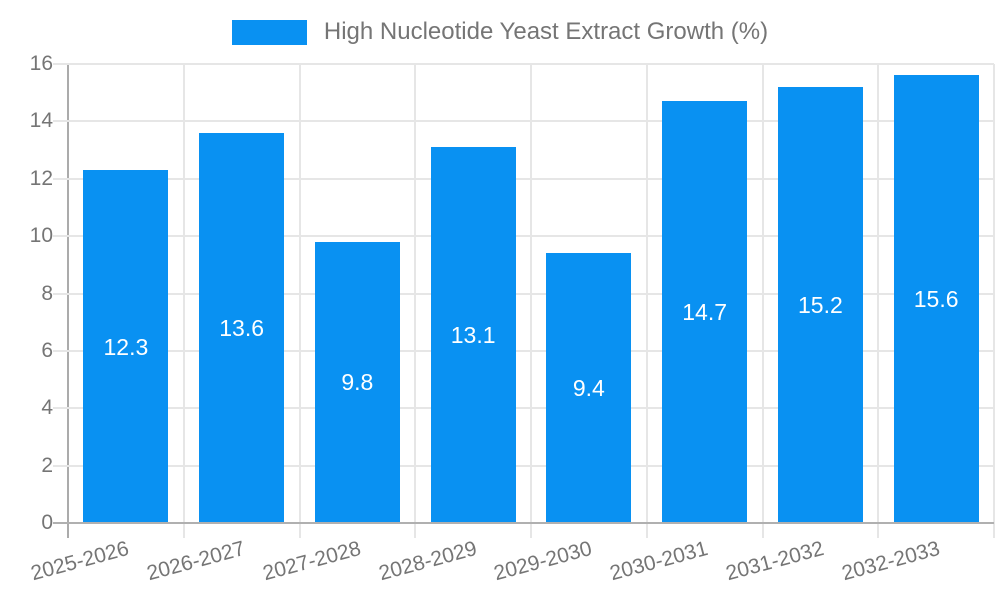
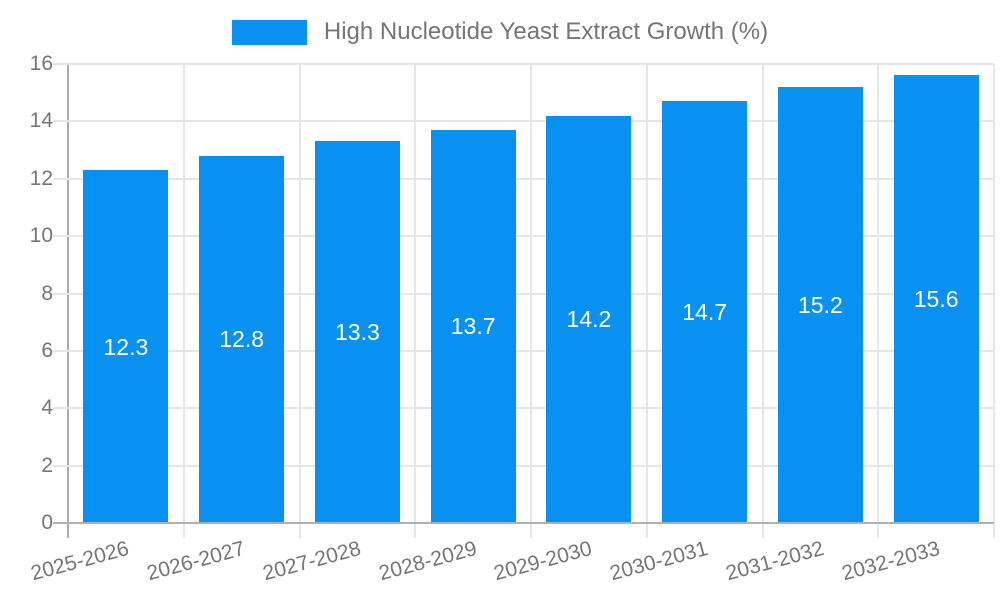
2026-2027: 13.6 -> 12.8
2027-2028: 9.8 -> 13.3
2028-2029: 13.1 -> 13.7
2029-2030: 9.4 -> 14.2
